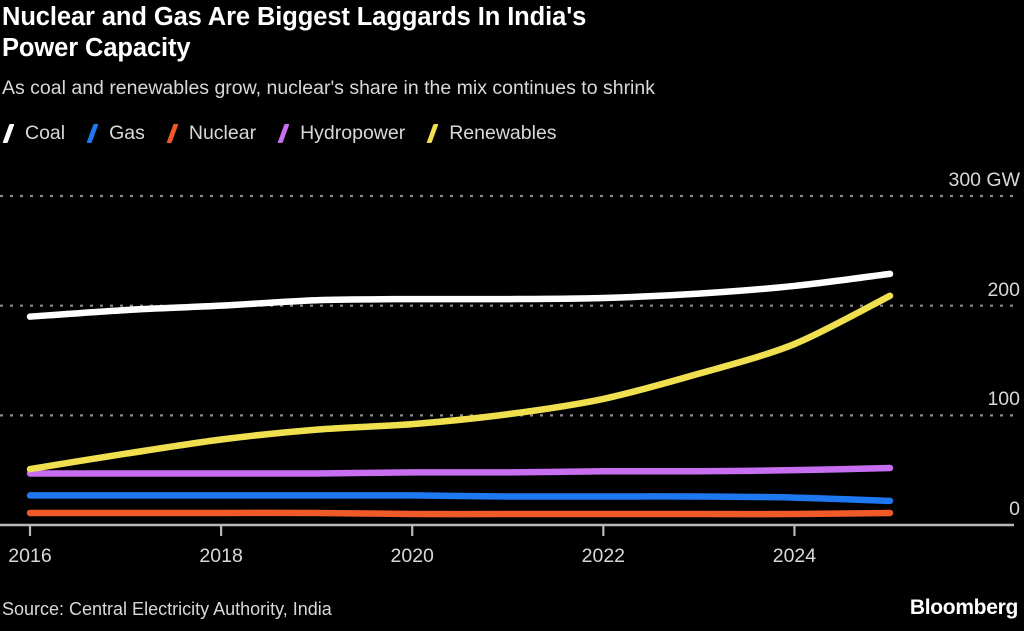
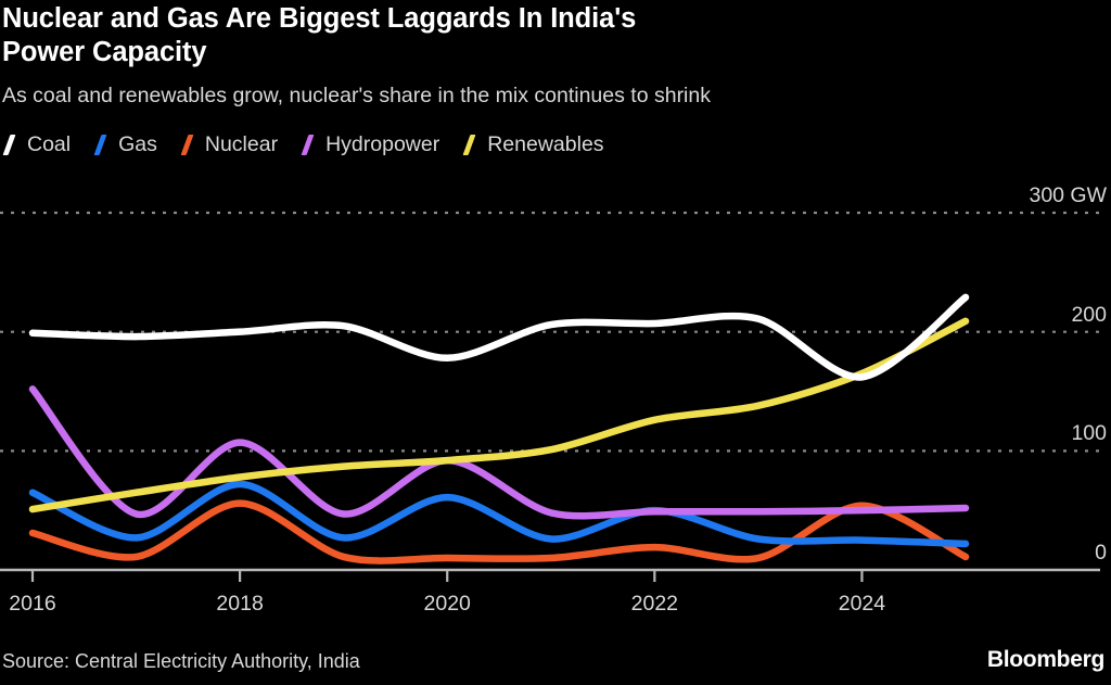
Coal/2016: 190 -> 199
Gas/2016: 27 -> 65
Nuclear/2016: 11 -> 31
Hydropower/2016: 47 -> 152
Gas/2018: 27 -> 72
Nuclear/2018: 11 -> 56
Hydropower/2018: 47 -> 107
Coal/2020: 206 -> 178
Gas/2020: 27 -> 61
Hydropower/2020: 48 -> 92
Gas/2022: 26 -> 50
Nuclear/2022: 10 -> 19
Renewables/2022: 115 -> 126
Coal/2024: 218 -> 162
Nuclear/2024: 10 -> 54
